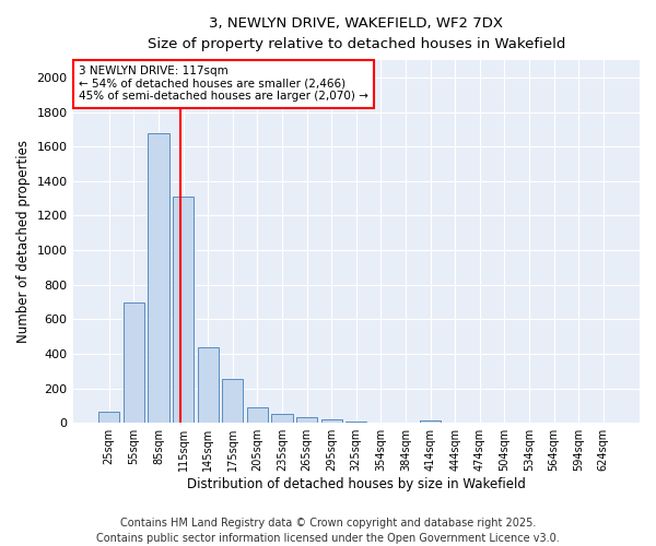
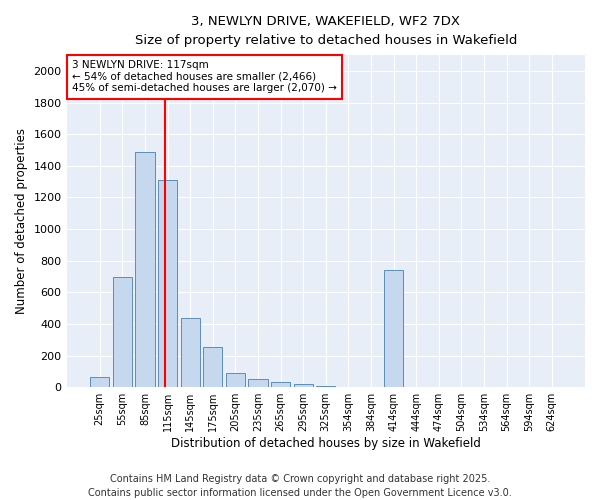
85sqm: 1680 -> 1490
414sqm: 10 -> 740
